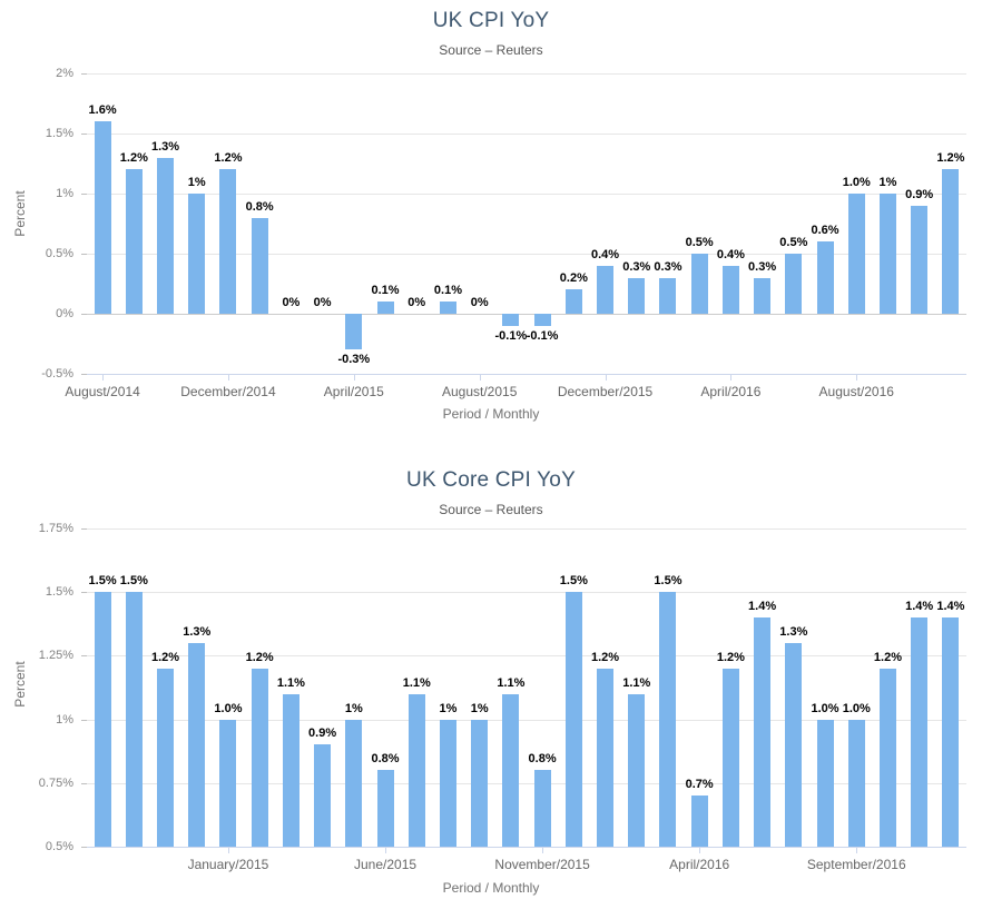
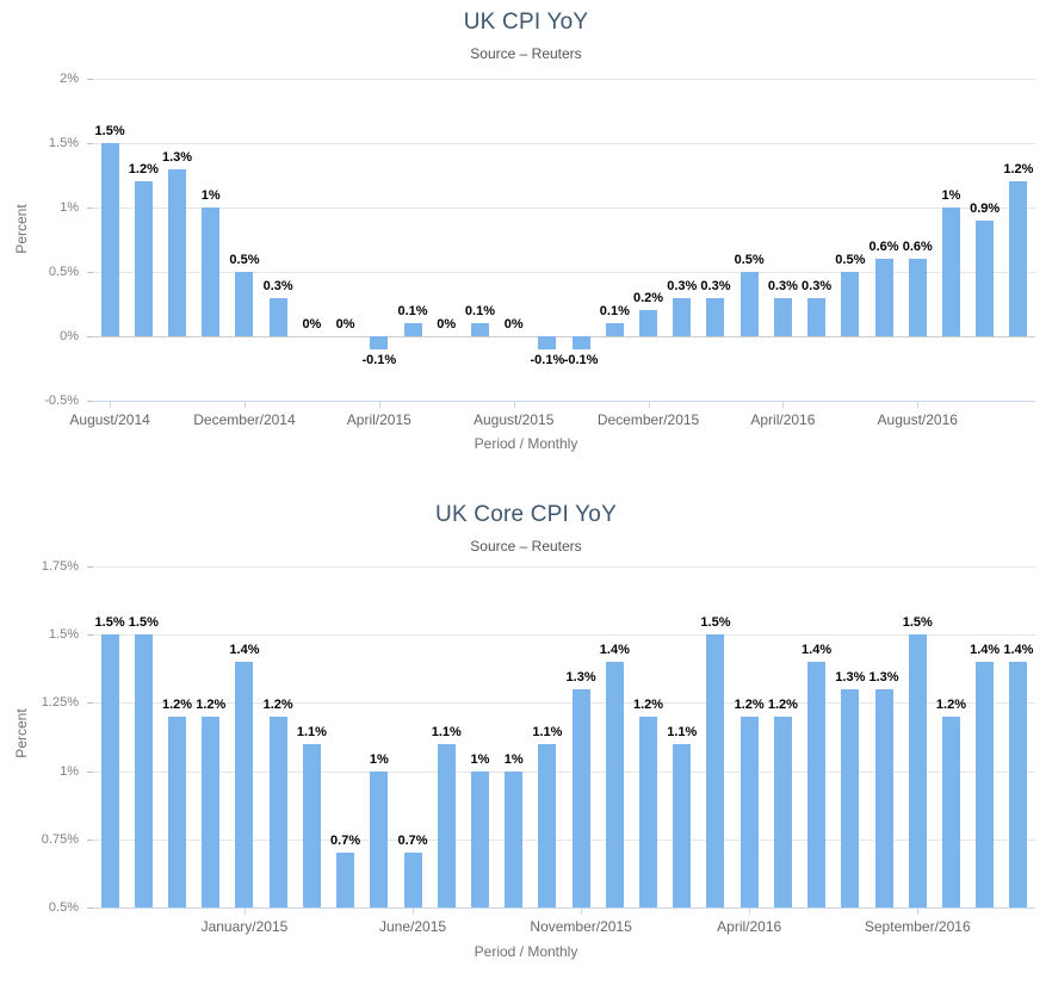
UK CPI YoY/August/2014: 1.6% -> 1.5%
UK CPI YoY/December/2014: 1.2% -> 0.5%
UK CPI YoY/January/2015: 0.8% -> 0.3%
UK CPI YoY/April/2015: -0.3% -> -0.1%
UK CPI YoY/November/2015: 0.2% -> 0.1%
UK CPI YoY/December/2015: 0.4% -> 0.2%
UK CPI YoY/April/2016: 0.4% -> 0.3%
UK CPI YoY/August/2016: 1.0% -> 0.6%
UK Core CPI YoY/December/2014: 1.3% -> 1.2%
UK Core CPI YoY/January/2015: 1.0% -> 1.4%
UK Core CPI YoY/April/2015: 0.9% -> 0.7%
UK Core CPI YoY/June/2015: 0.8% -> 0.7%
UK Core CPI YoY/November/2015: 0.8% -> 1.3%
UK Core CPI YoY/December/2015: 1.5% -> 1.4%
UK Core CPI YoY/April/2016: 0.7% -> 1.2%
UK Core CPI YoY/August/2016: 1.0% -> 1.3%
UK Core CPI YoY/September/2016: 1.0% -> 1.5%
